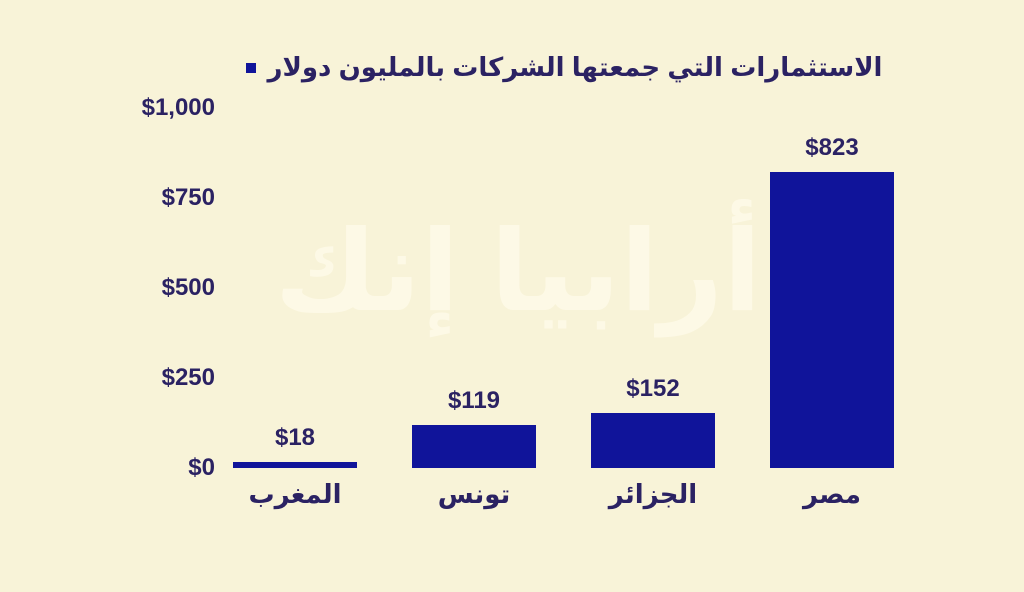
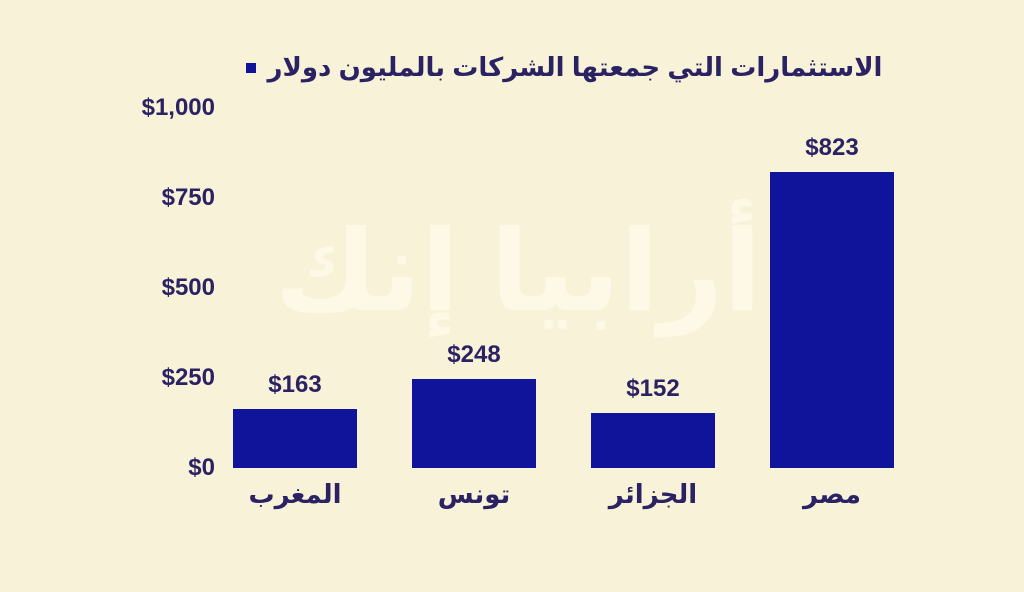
المغرب: $18 -> $163
تونس: $119 -> $248
